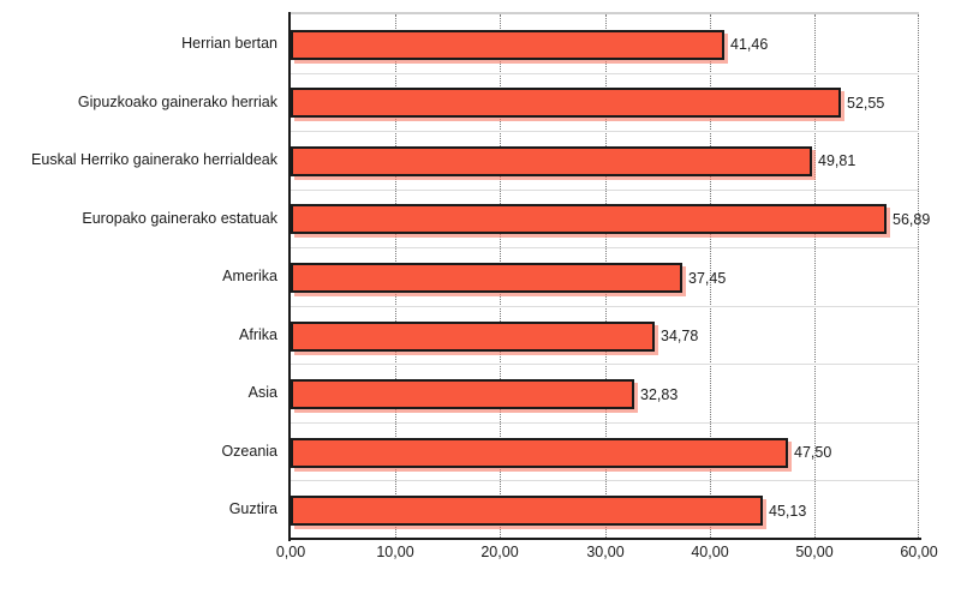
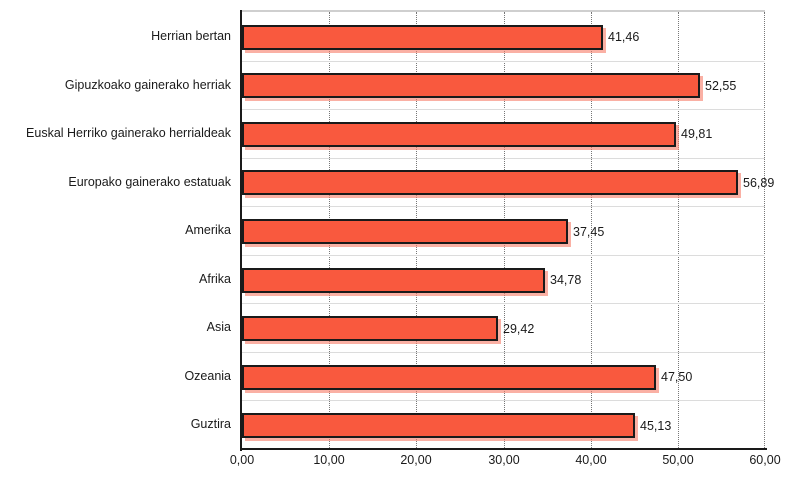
Asia: 32,83 -> 29,42
